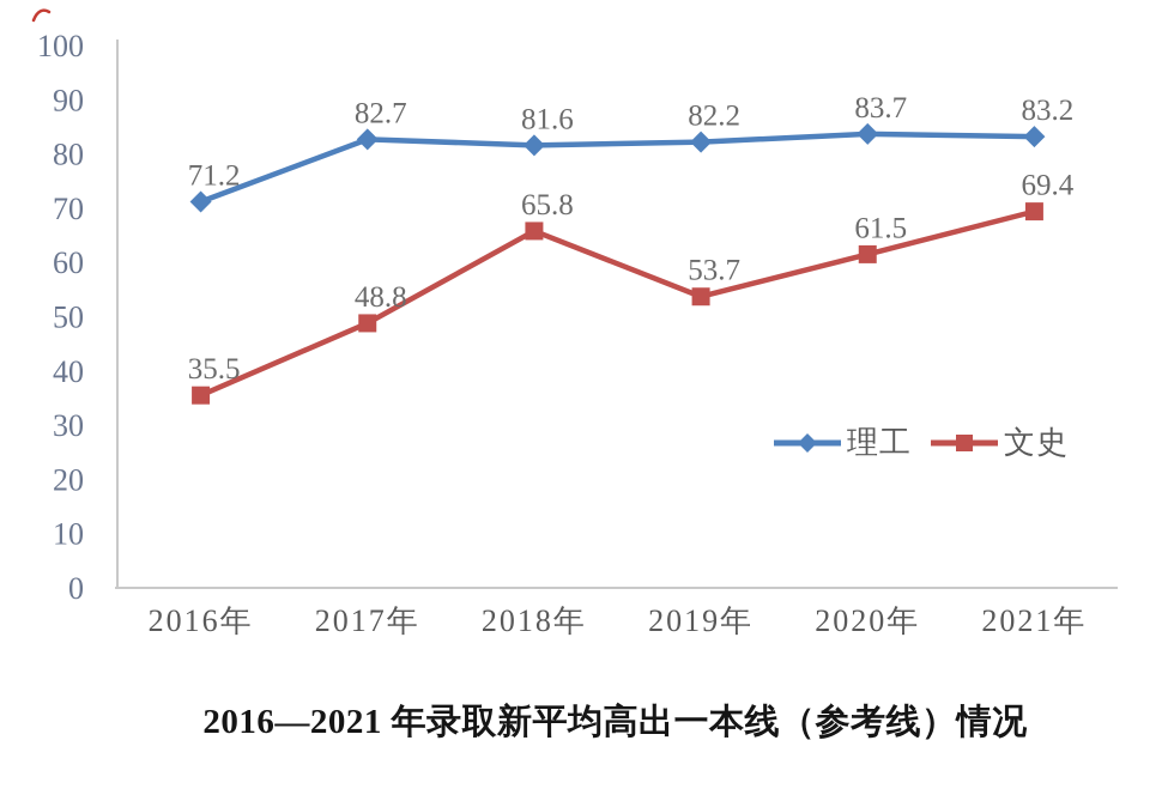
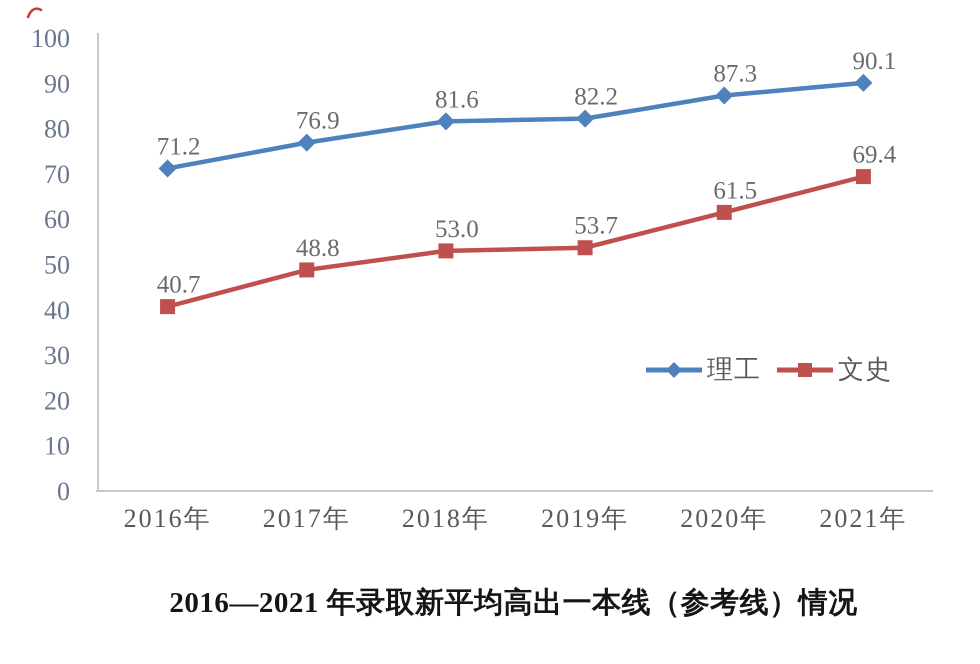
文史/2016年: 35.5 -> 40.7
理工/2017年: 82.7 -> 76.9
文史/2018年: 65.8 -> 53.0
理工/2020年: 83.7 -> 87.3
理工/2021年: 83.2 -> 90.1
